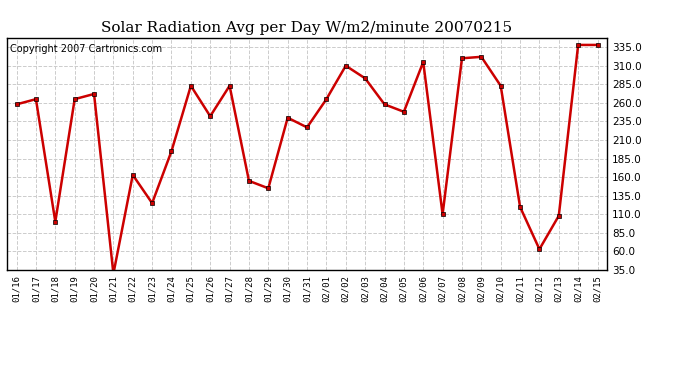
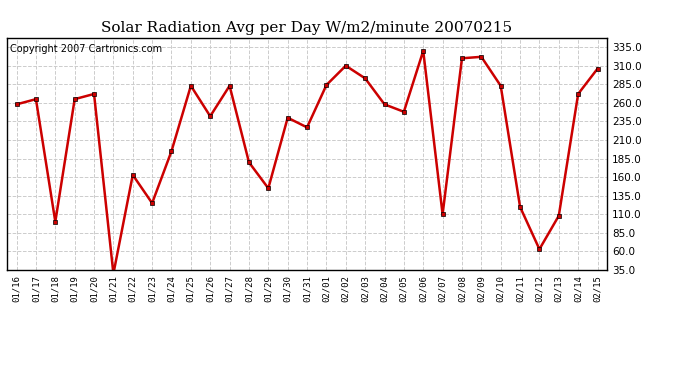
01/28: 155 -> 180
02/01: 265 -> 284
02/06: 315 -> 330
02/14: 338 -> 272
02/15: 338 -> 306
